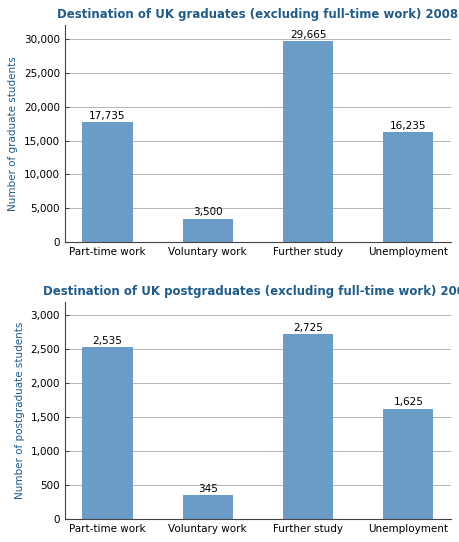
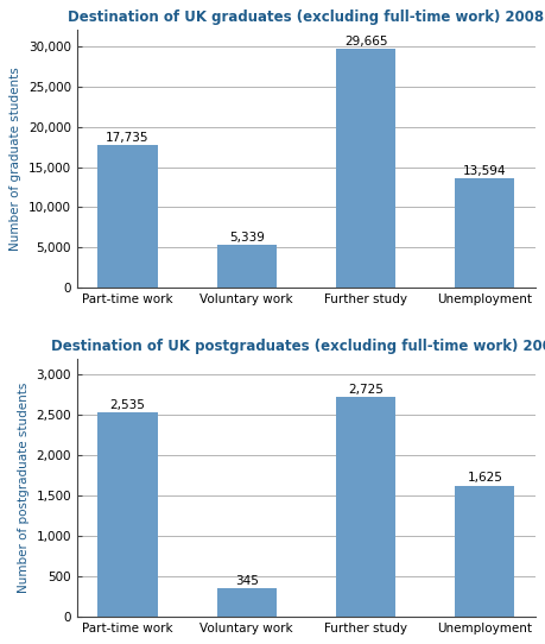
Destination of UK graduates (excluding full-time work) 2008/Voluntary work: 3,500 -> 5,339
Destination of UK graduates (excluding full-time work) 2008/Unemployment: 16,235 -> 13,594
